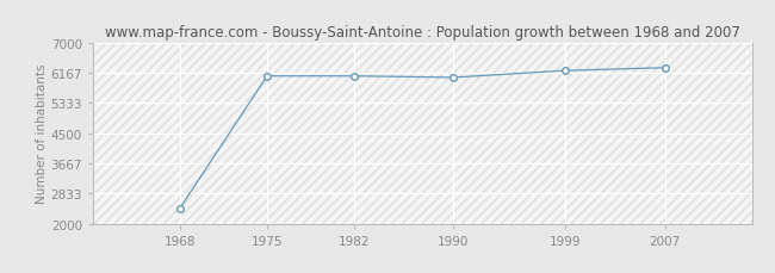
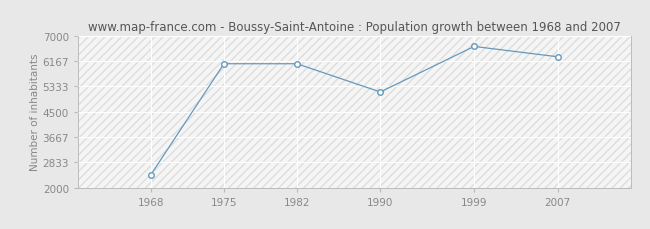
1990: 6040 -> 5150
1999: 6230 -> 6650
